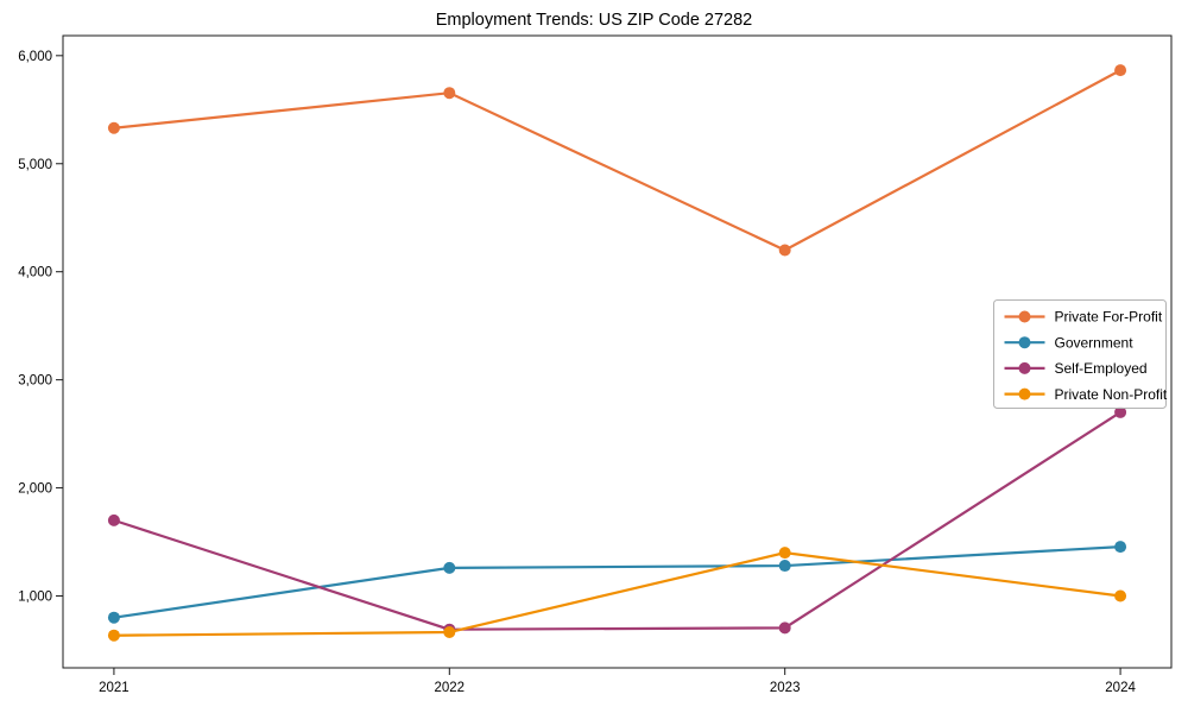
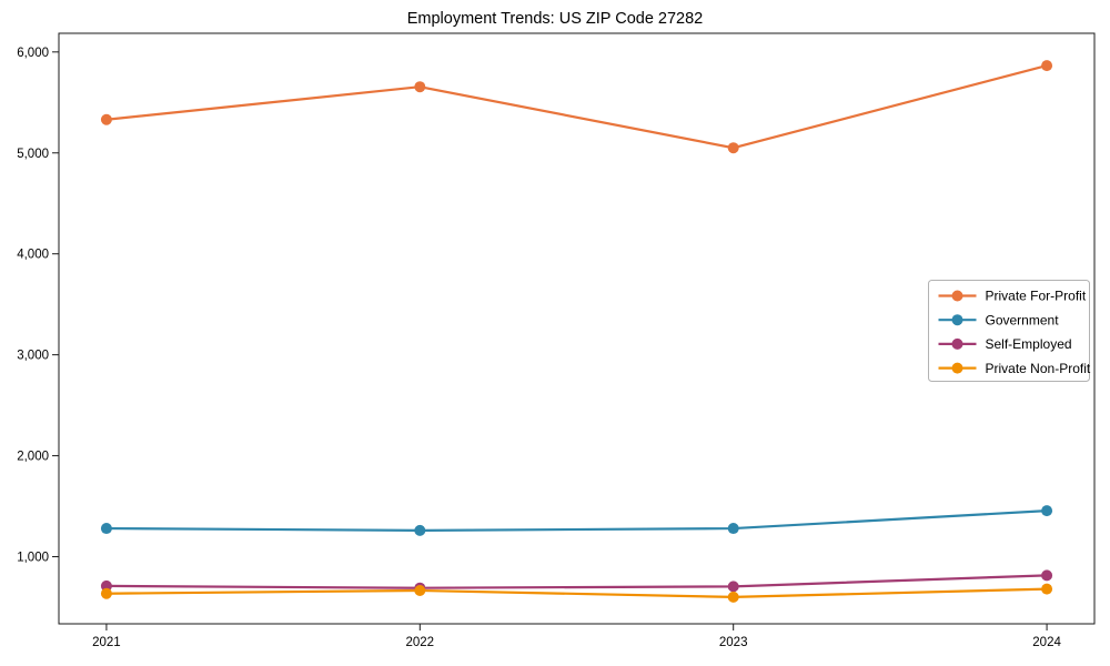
Government/2021: 800 -> 1300
Self-Employed/2021: 1700 -> 700
Private For-Profit/2023: 4200 -> 5000
Private Non-Profit/2023: 1400 -> 600
Self-Employed/2024: 2700 -> 800
Private Non-Profit/2024: 1000 -> 700
